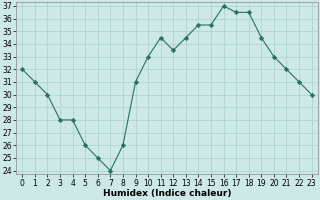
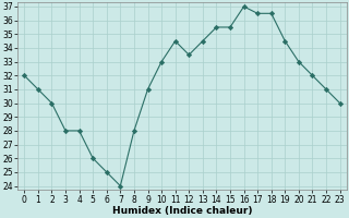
8: 26.0 -> 28.0
